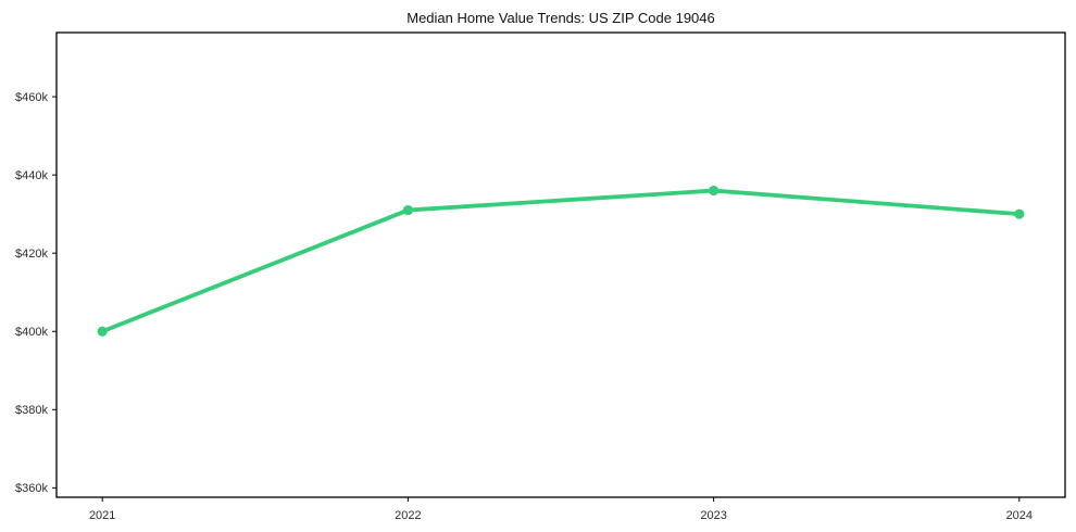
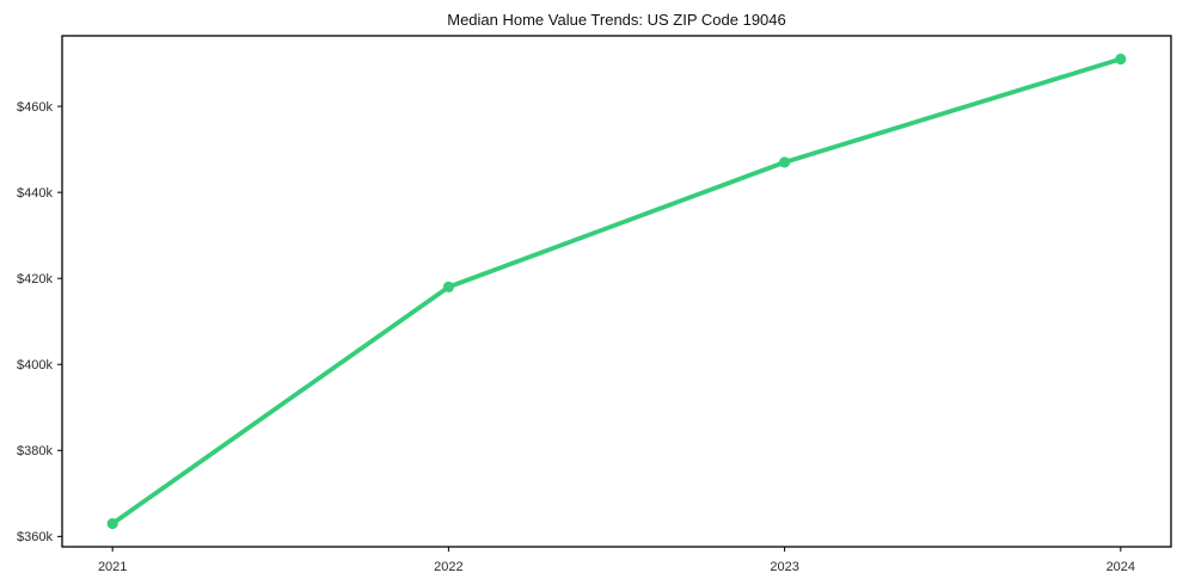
2021: $400k -> $363k
2022: $431k -> $418k
2023: $436k -> $447k
2024: $430k -> $471k
